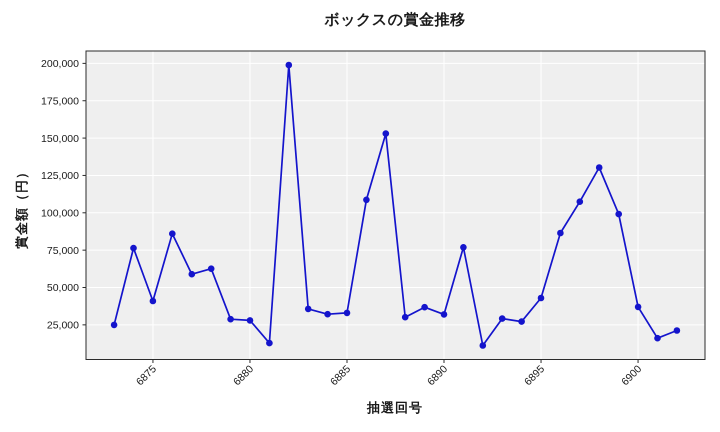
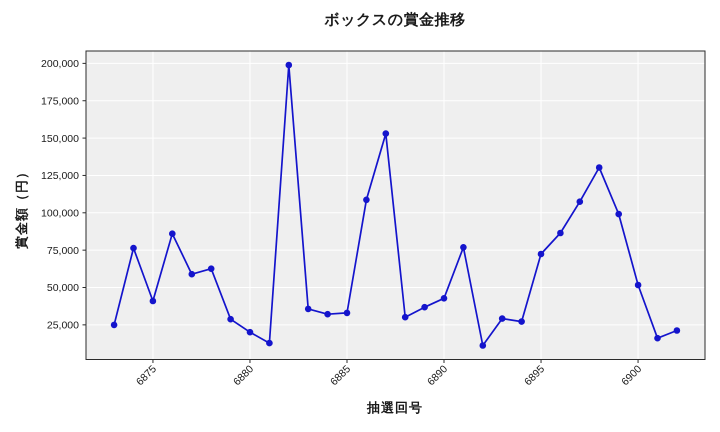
6880: 28000 -> 20000
6890: 32000 -> 43000
6895: 43000 -> 72000
6900: 37000 -> 52000
